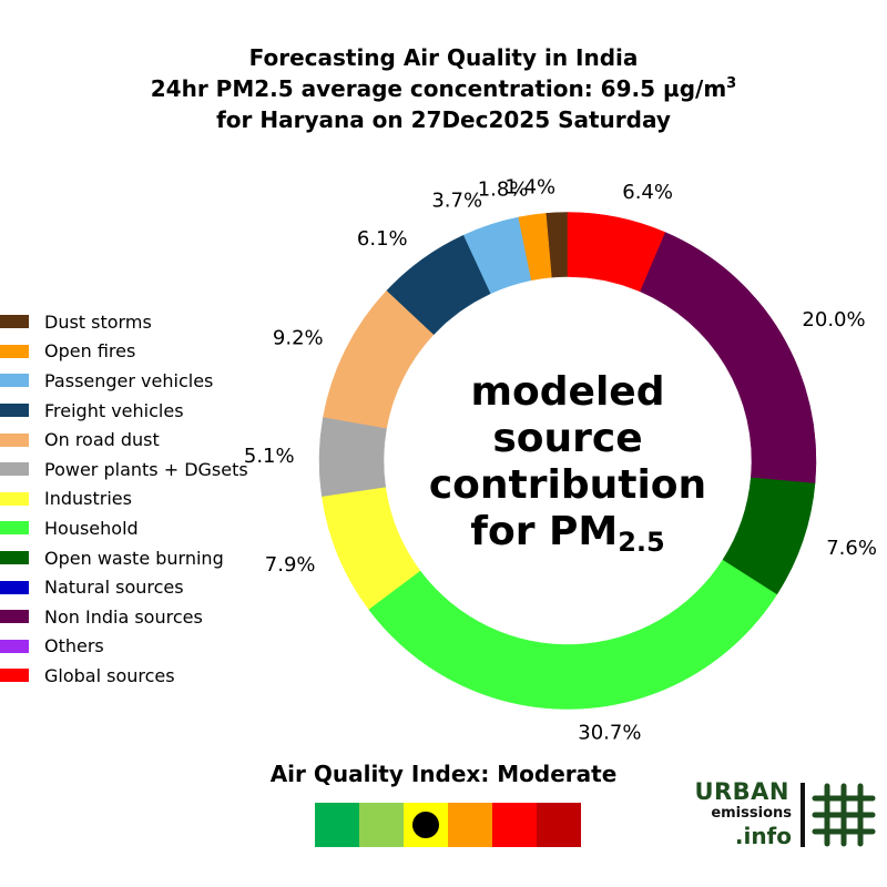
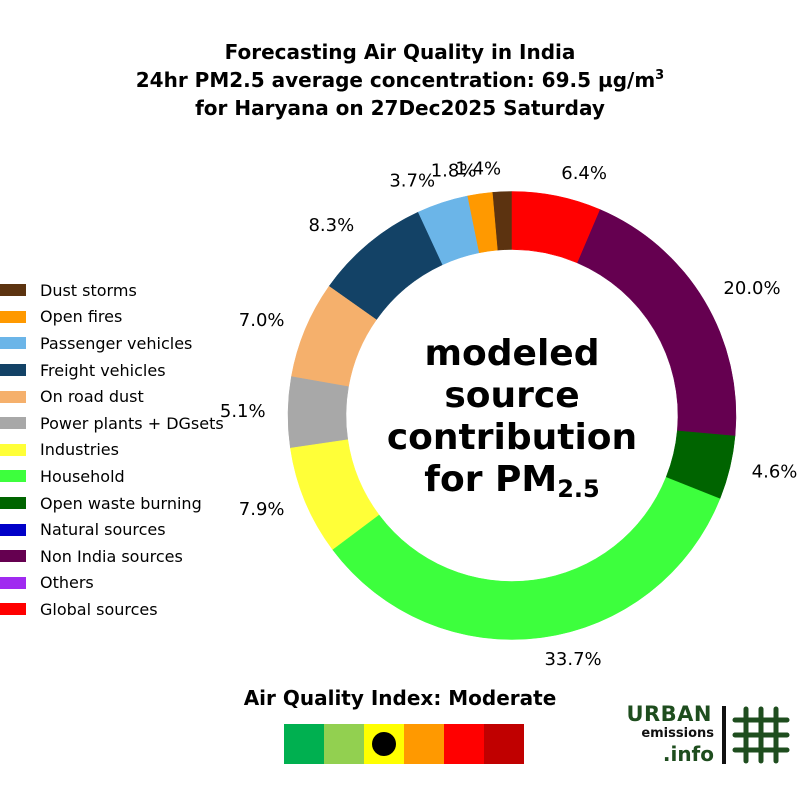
Freight vehicles: 6.1% -> 8.3%
On road dust: 9.2% -> 7.0%
Household: 30.7% -> 33.7%
Open waste burning: 7.6% -> 4.6%
